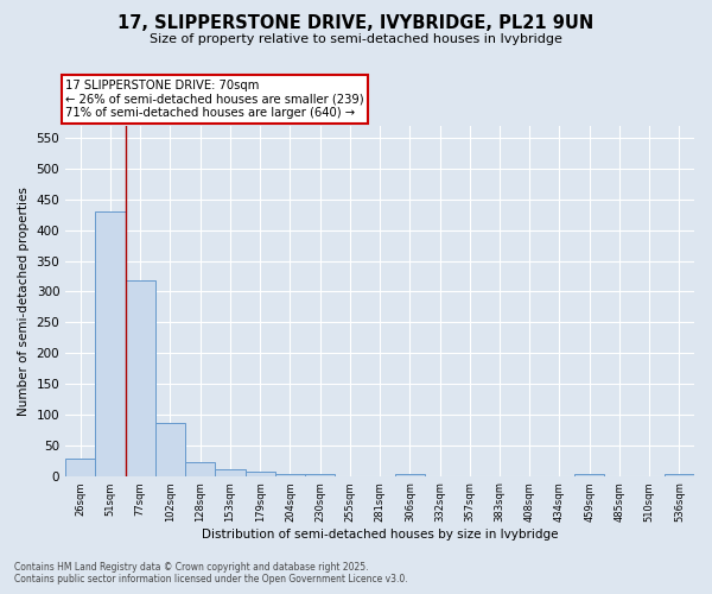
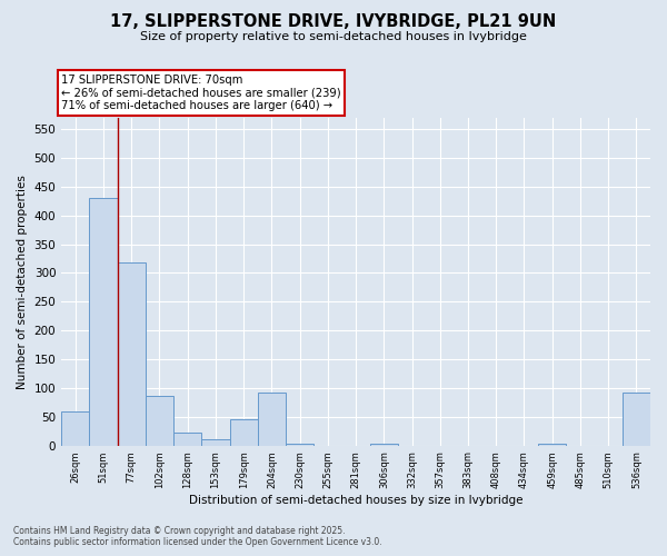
26sqm: 28 -> 60
179sqm: 6 -> 46
204sqm: 4 -> 92
536sqm: 4 -> 92
